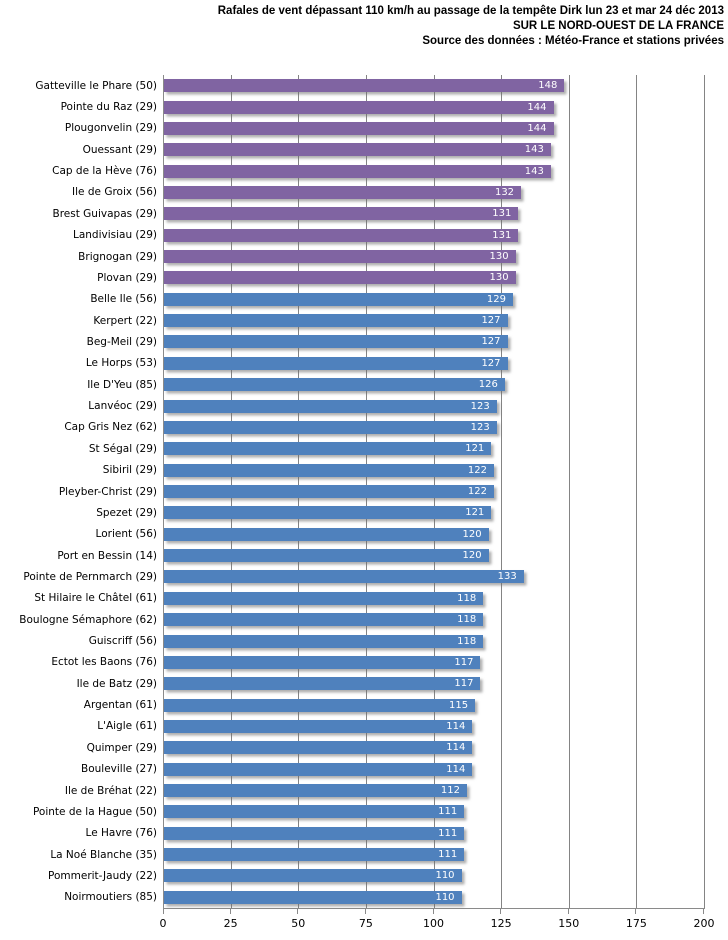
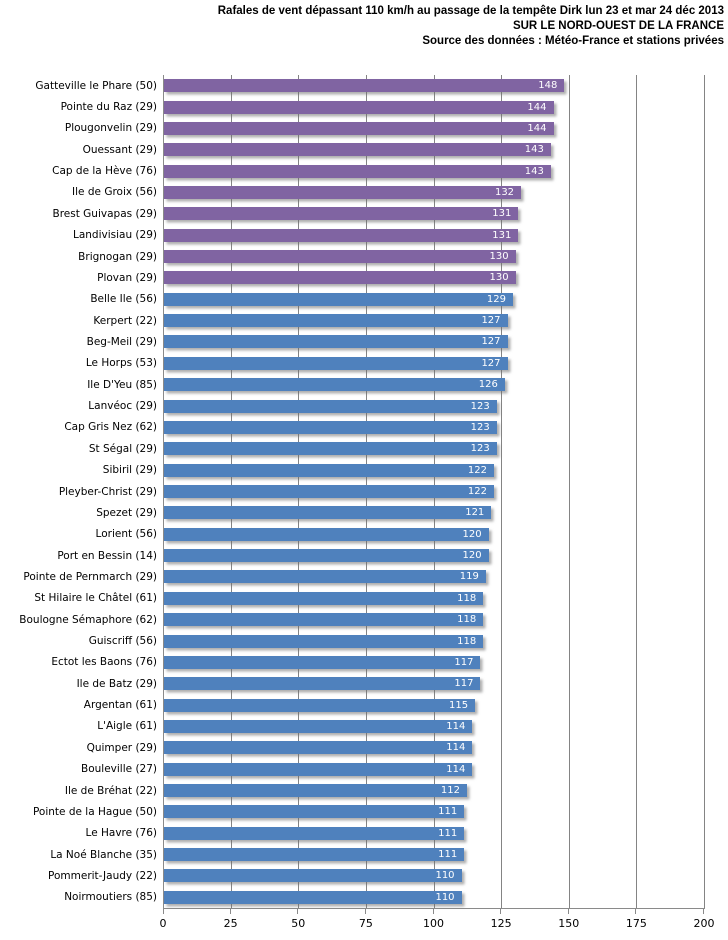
St Ségal (29): 121 -> 123
Pointe de Pernmarch (29): 133 -> 119
